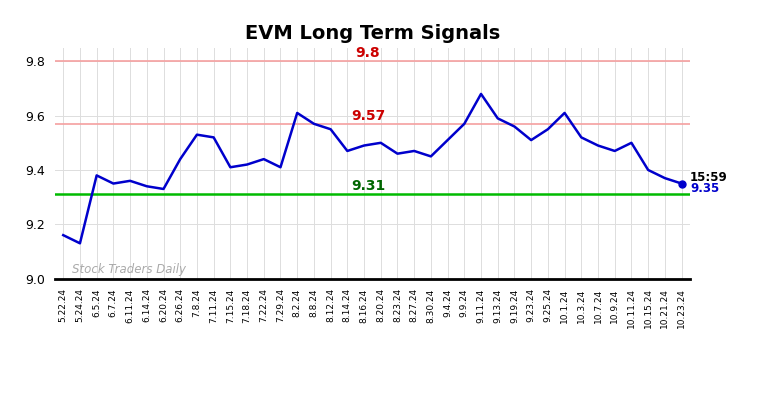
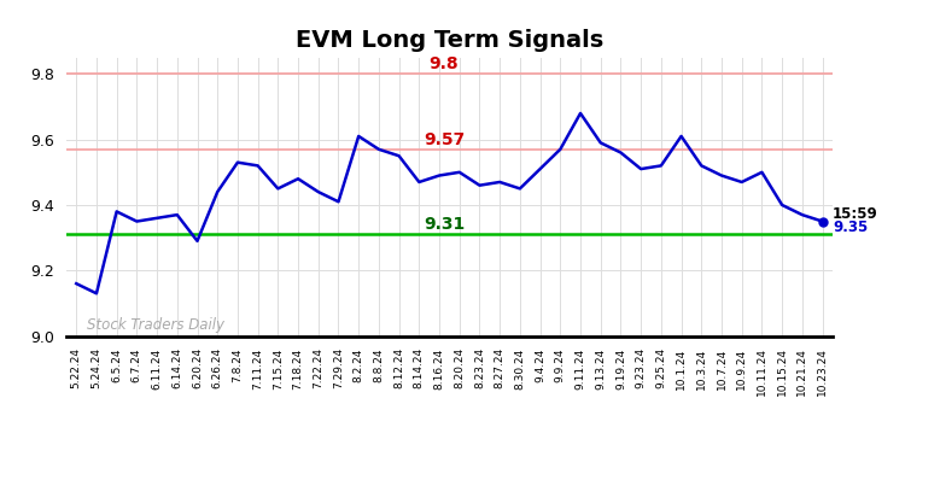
6.14.24: 9.34 -> 9.37
6.20.24: 9.33 -> 9.29
7.15.24: 9.41 -> 9.45
7.18.24: 9.42 -> 9.48
9.25.24: 9.55 -> 9.52
